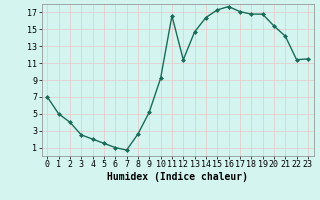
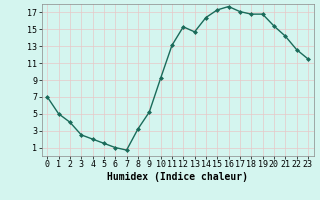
8: 2.6 -> 3.2
11: 16.6 -> 13.1
12: 11.4 -> 15.3
22: 11.4 -> 12.6
